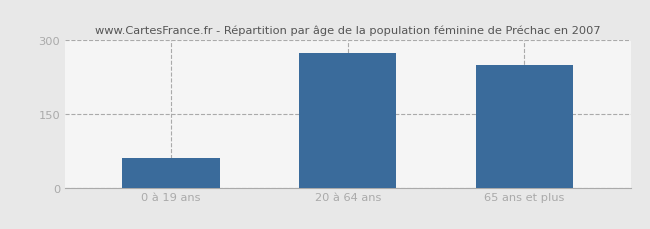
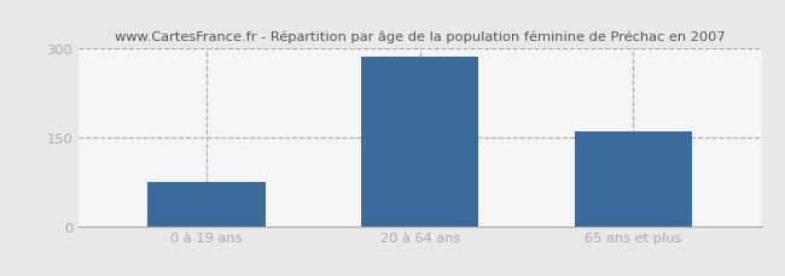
0 à 19 ans: 60 -> 75
20 à 64 ans: 275 -> 287
65 ans et plus: 250 -> 161
